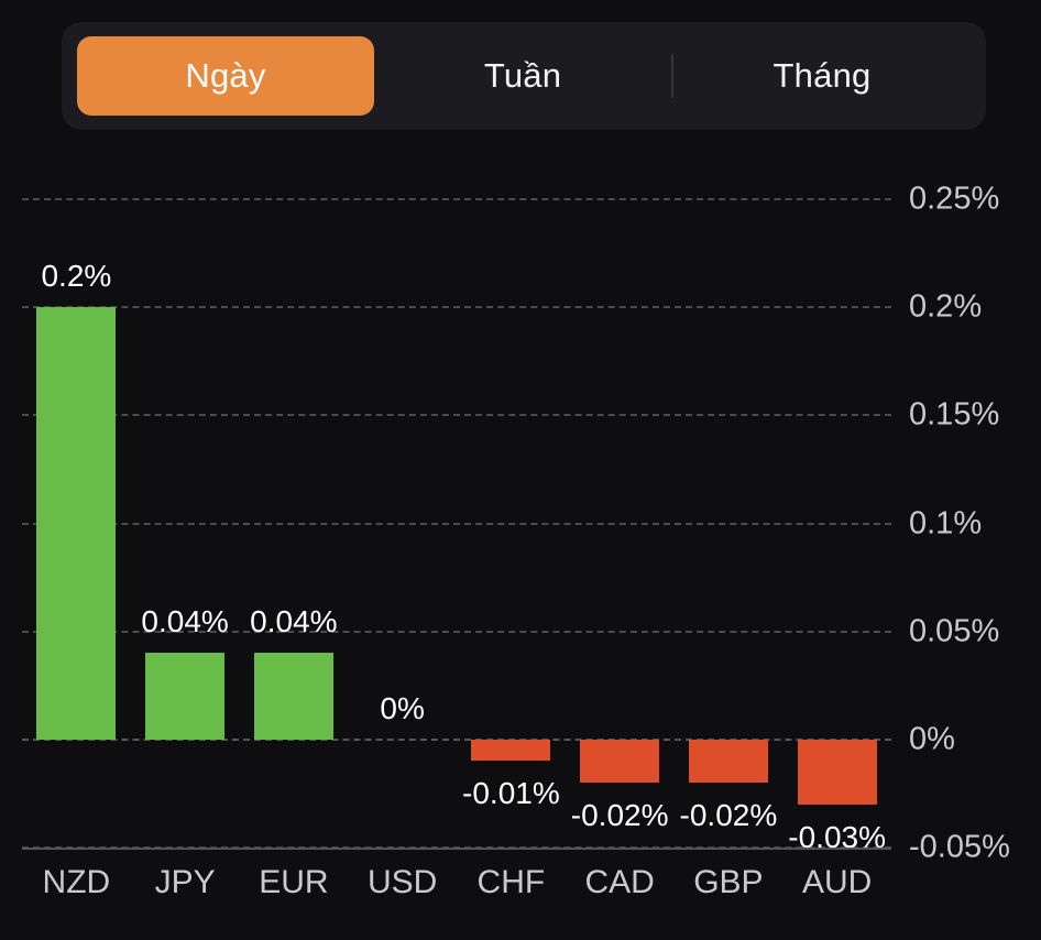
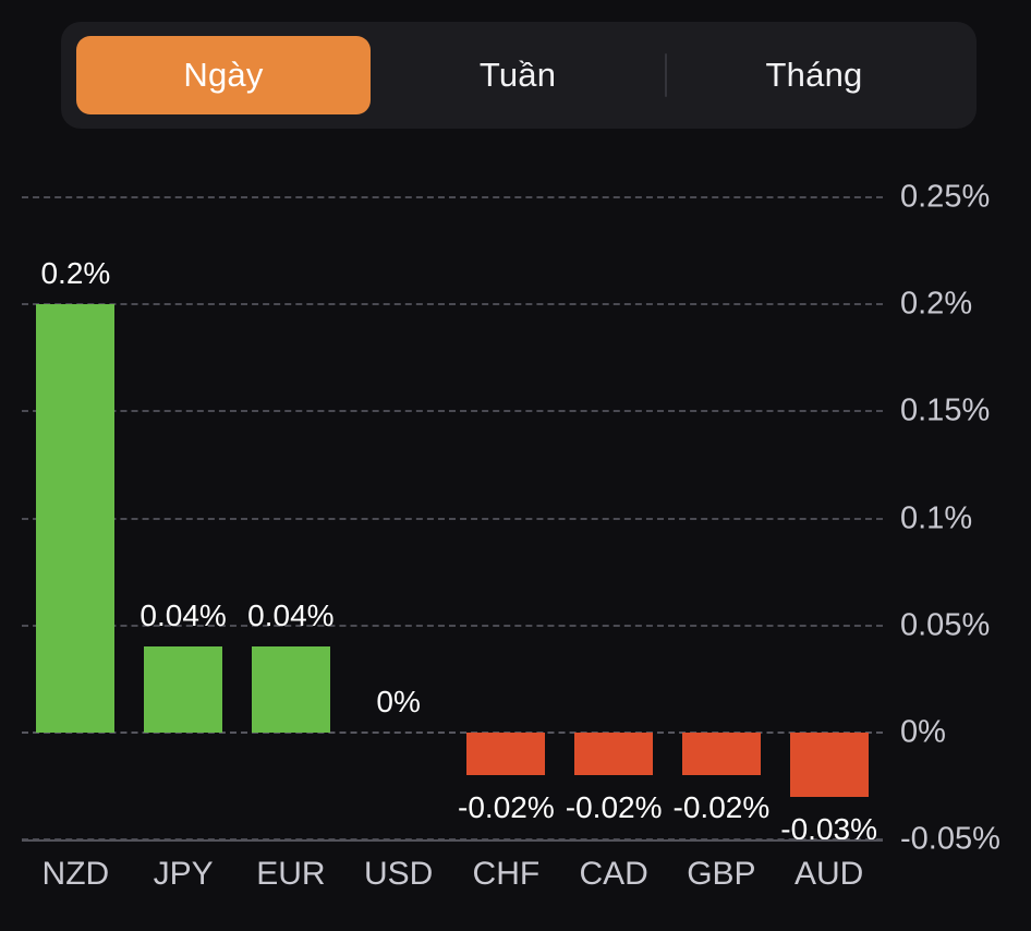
CHF: -0.01% -> -0.02%
